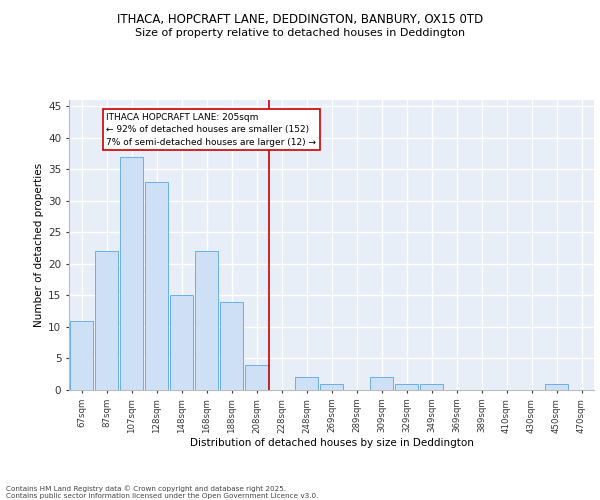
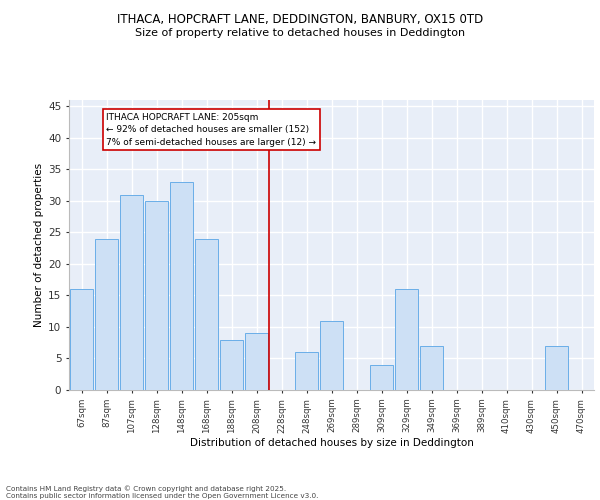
67sqm: 11 -> 16
87sqm: 22 -> 24
107sqm: 37 -> 31
128sqm: 33 -> 30
148sqm: 15 -> 33
168sqm: 22 -> 24
188sqm: 14 -> 8
208sqm: 4 -> 9
248sqm: 2 -> 6
269sqm: 1 -> 11
309sqm: 2 -> 4
329sqm: 1 -> 16
349sqm: 1 -> 7
450sqm: 1 -> 7
